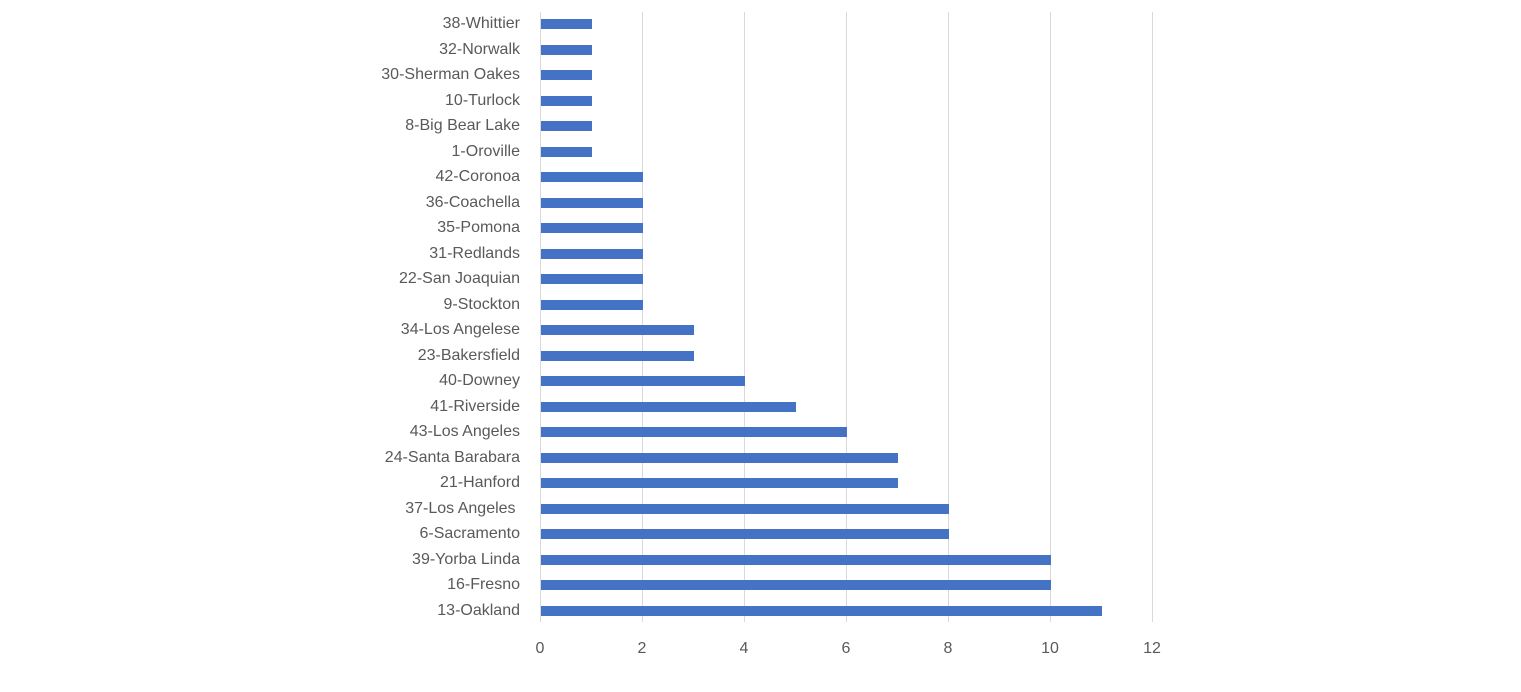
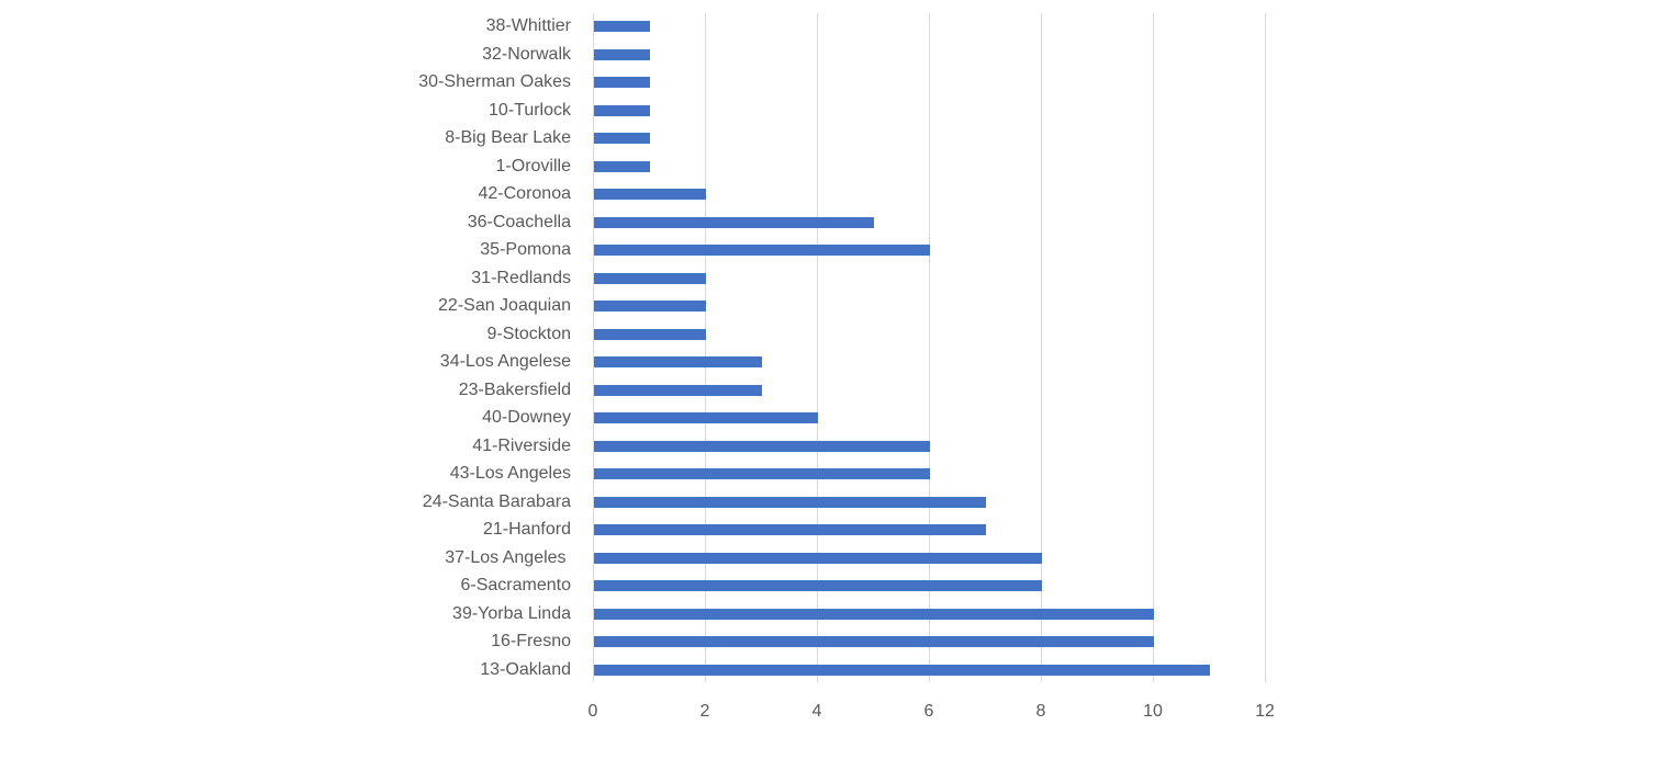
36-Coachella: 2 -> 5
35-Pomona: 2 -> 6
41-Riverside: 5 -> 6
